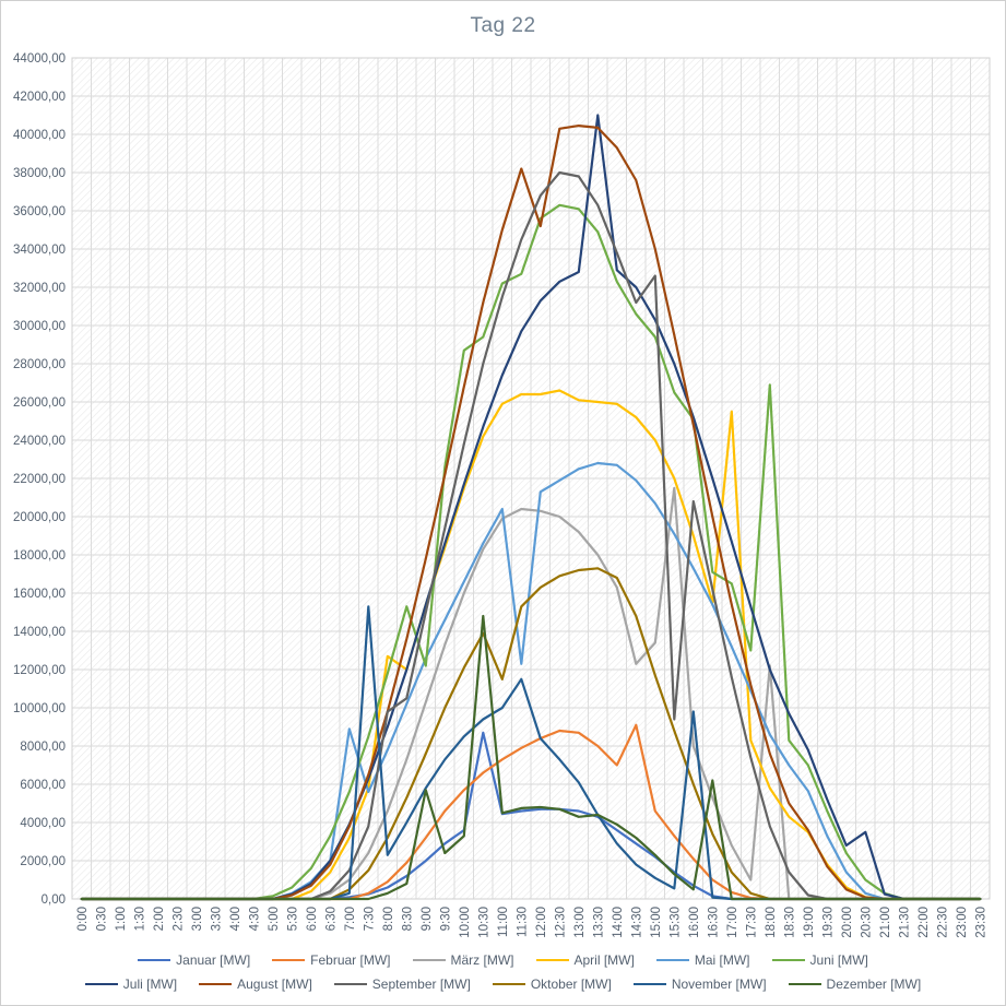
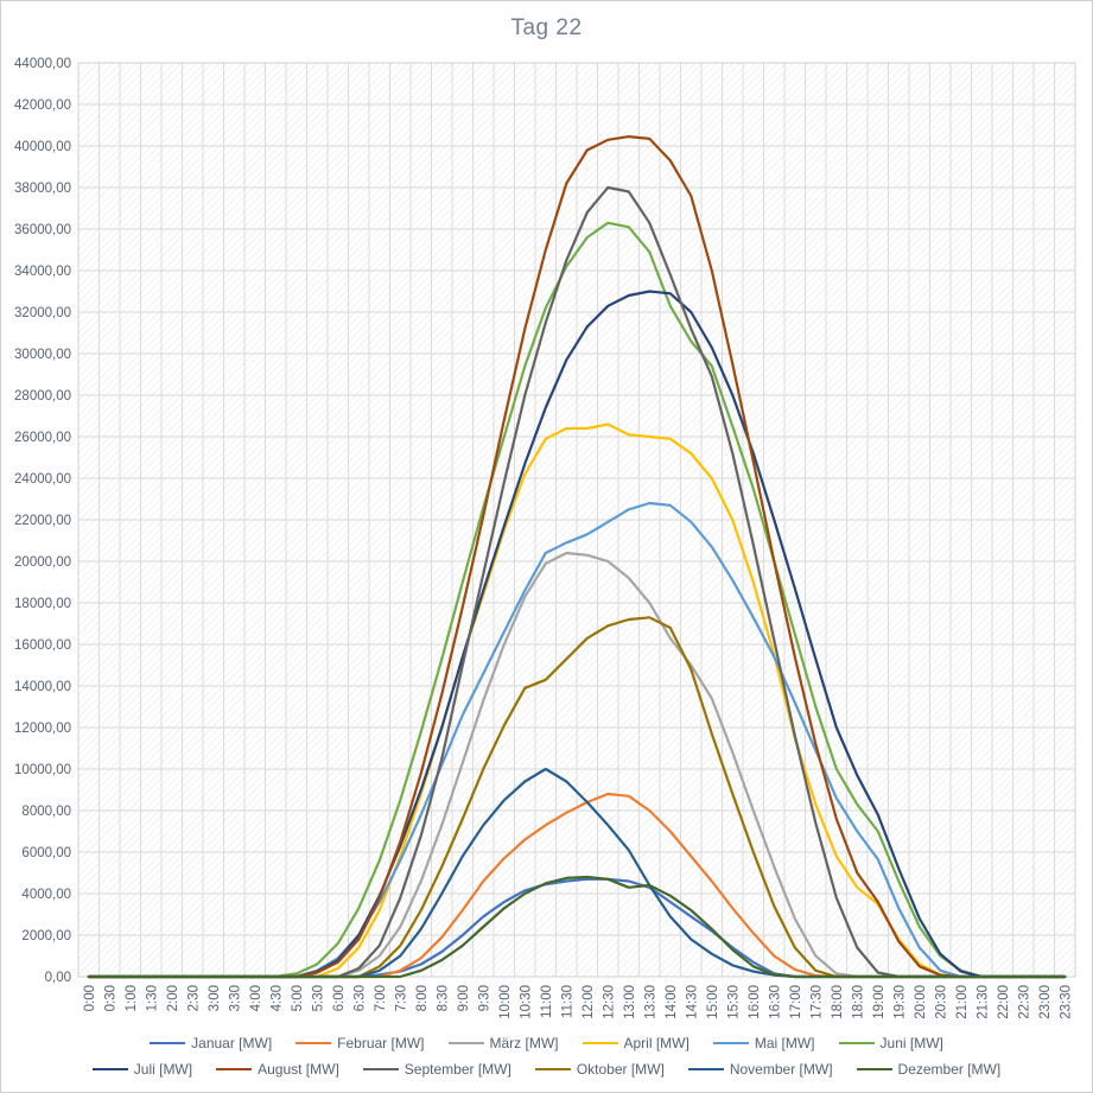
Mai [MW]/7:00: 8900 -> 3600
November [MW]/7:30: 15300 -> 1000
April [MW]/8:00: 12700 -> 8800
September [MW]/8:00: 9800 -> 6800
Juni [MW]/9:00: 12200 -> 19000
Dezember [MW]/9:00: 5700 -> 1500
Juni [MW]/10:00: 28700 -> 26000
Januar [MW]/10:30: 8700 -> 4200
Dezember [MW]/10:30: 14800 -> 4000
Oktober [MW]/11:00: 11500 -> 14300
Mai [MW]/11:30: 12300 -> 20900
Juni [MW]/11:30: 32700 -> 34200
November [MW]/11:30: 11500 -> 9400
August [MW]/12:00: 35200 -> 39800
Juli [MW]/13:30: 41000 -> 33000
Februar [MW]/14:30: 9100 -> 5800
März [MW]/14:30: 12300 -> 15000
September [MW]/15:00: 32600 -> 28900
März [MW]/15:30: 21500 -> 10800
September [MW]/15:30: 9400 -> 25200
Juni [MW]/16:00: 25100 -> 23500
November [MW]/16:00: 9800 -> 200
Juni [MW]/16:30: 17100 -> 20000
Dezember [MW]/16:30: 6200 -> 100
April [MW]/17:00: 25500 -> 11500
März [MW]/18:00: 12200 -> 200
Juni [MW]/18:00: 26900 -> 10000
Juli [MW]/20:30: 3500 -> 1100
